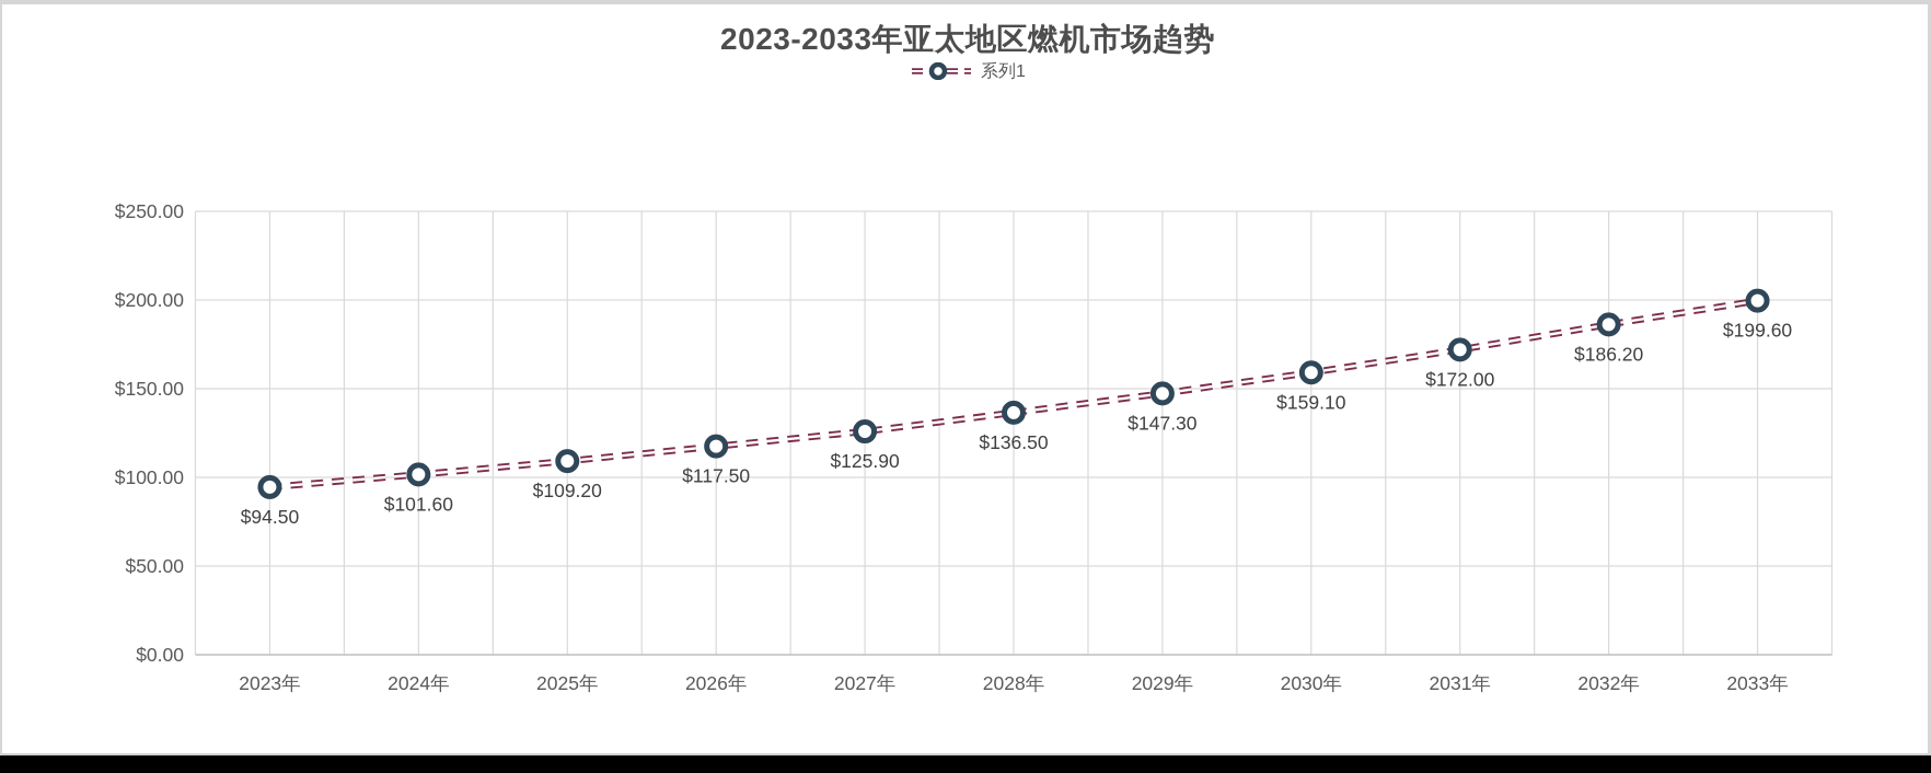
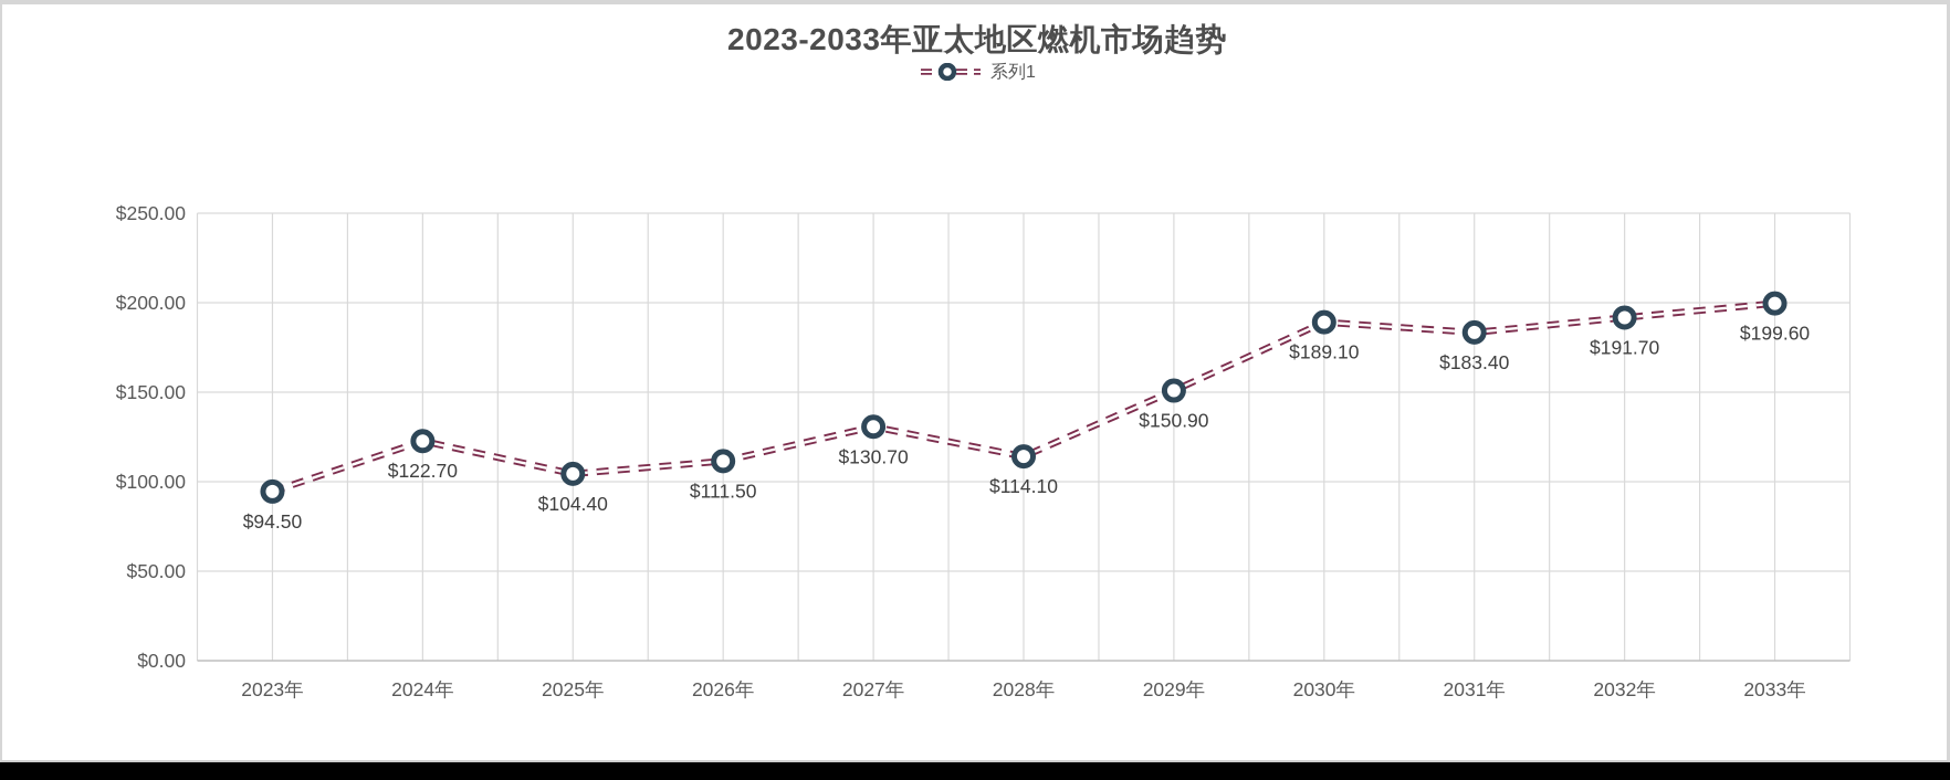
2024年: $101.60 -> $122.70
2025年: $109.20 -> $104.40
2026年: $117.50 -> $111.50
2027年: $125.90 -> $130.70
2028年: $136.50 -> $114.10
2029年: $147.30 -> $150.90
2030年: $159.10 -> $189.10
2031年: $172.00 -> $183.40
2032年: $186.20 -> $191.70
